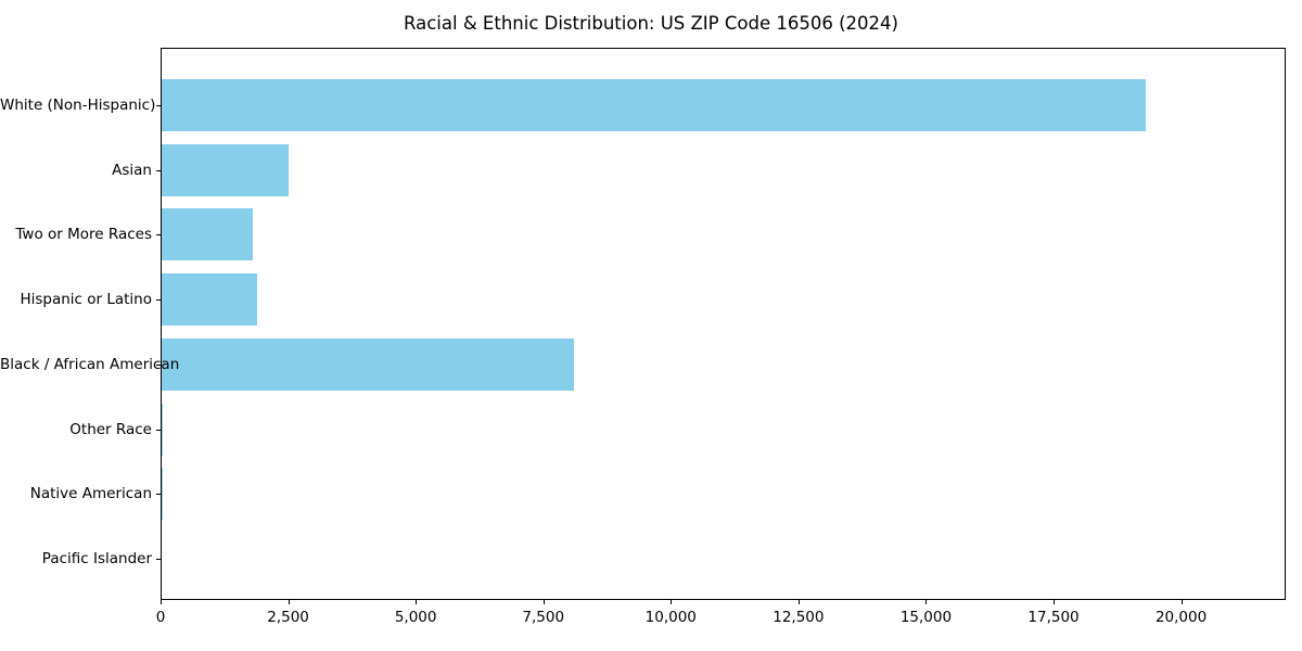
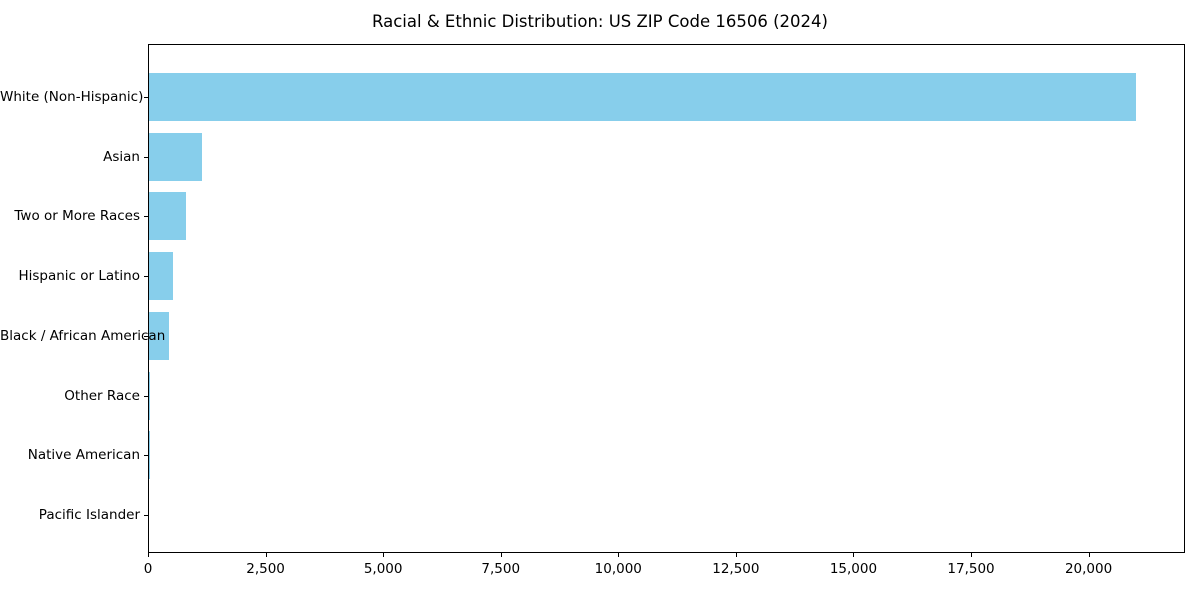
White (Non-Hispanic): 19300 -> 21000
Asian: 2500 -> 1100
Two or More Races: 1800 -> 800
Hispanic or Latino: 1900 -> 500
Black / African American: 8100 -> 400
